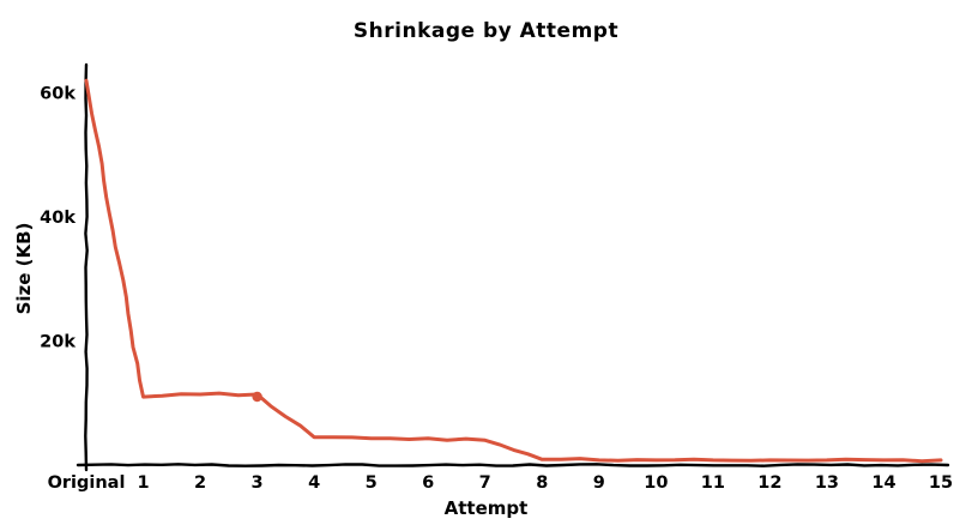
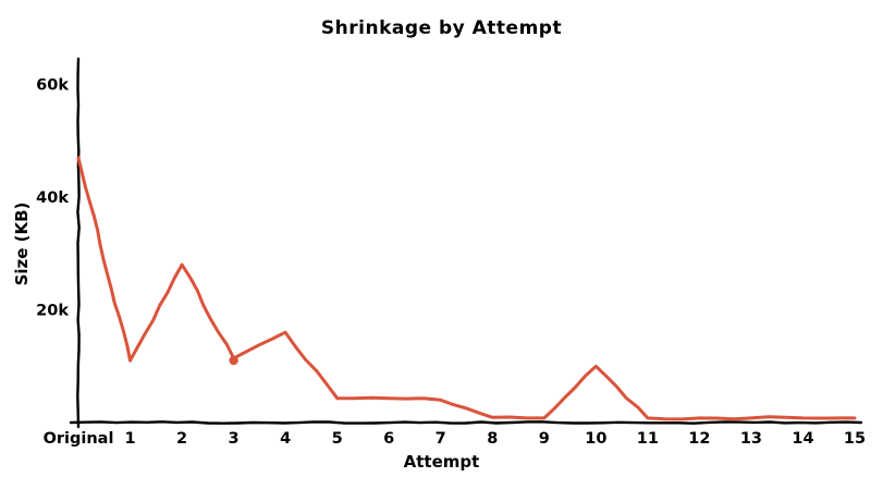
Original: 62k -> 47k
2: 11k -> 28k
4: 4k -> 16k
10: 1k -> 10k
